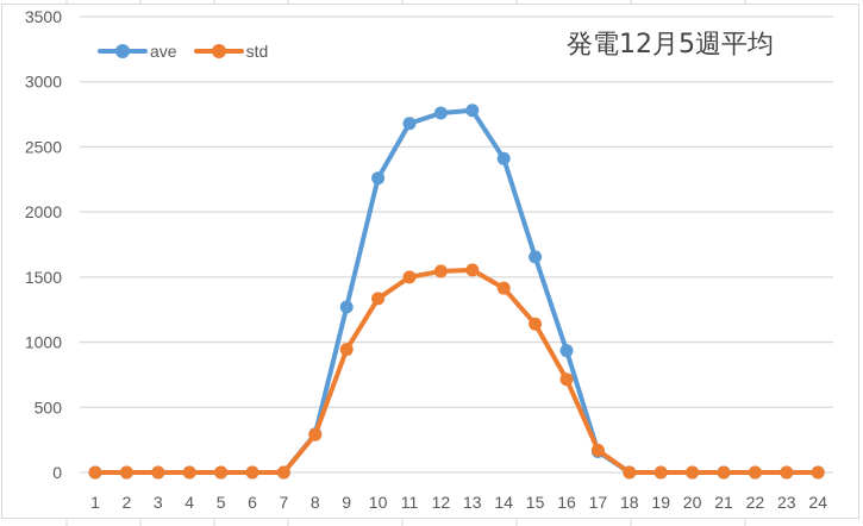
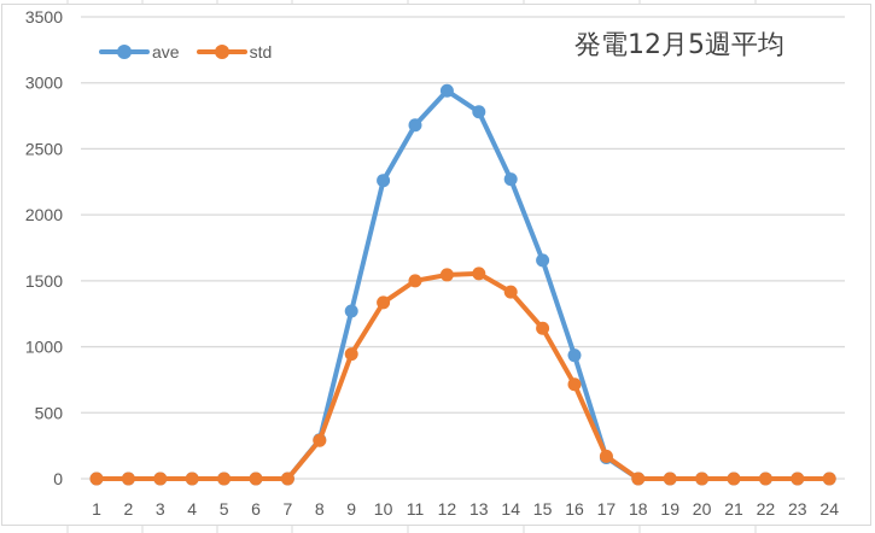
ave/12: 2760 -> 2940
ave/14: 2410 -> 2270
